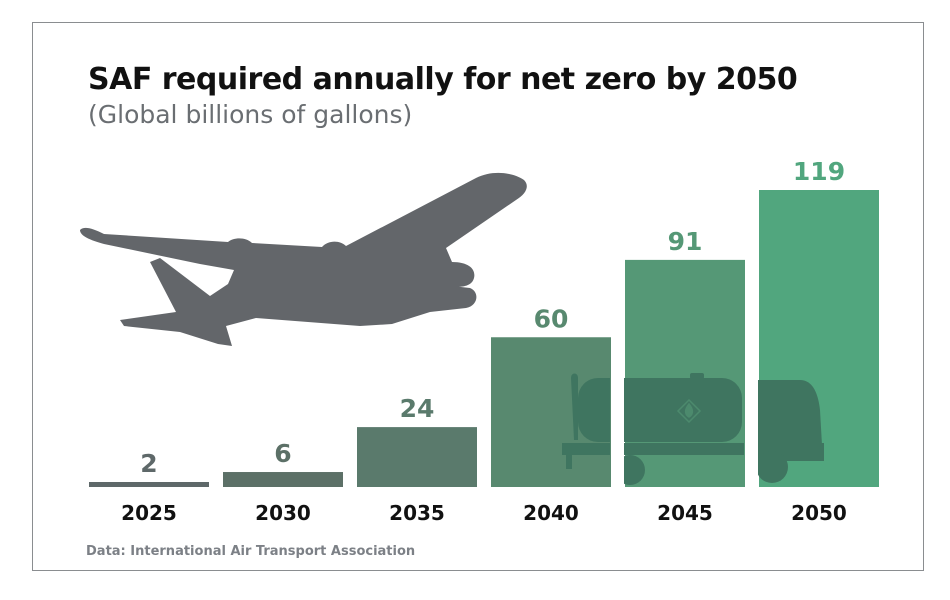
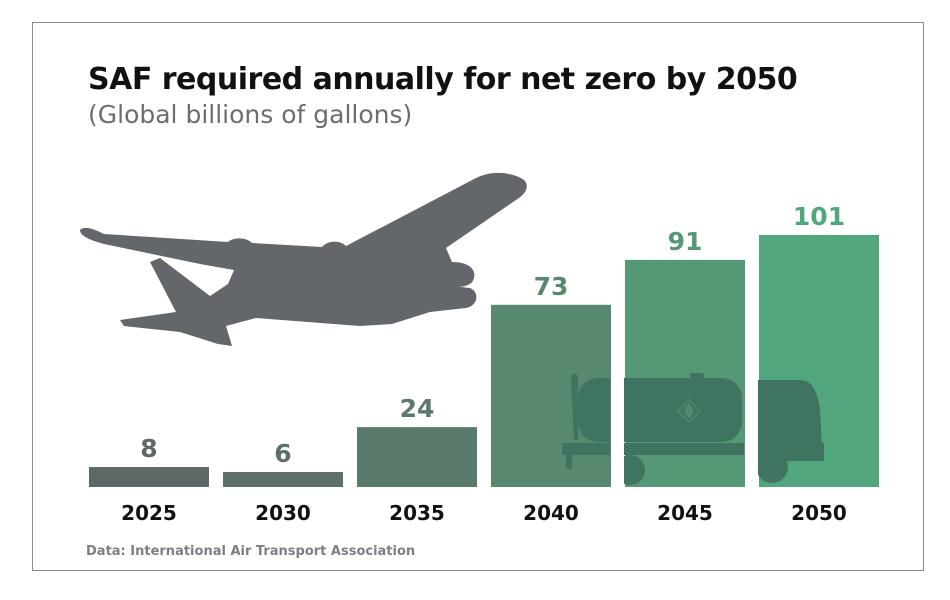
2025: 2 -> 8
2040: 60 -> 73
2050: 119 -> 101
